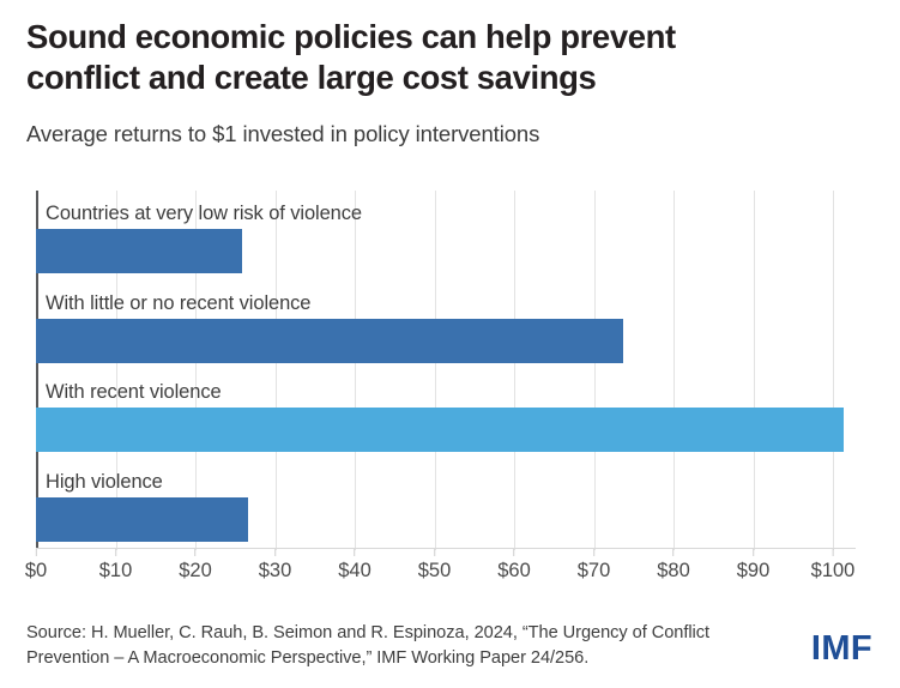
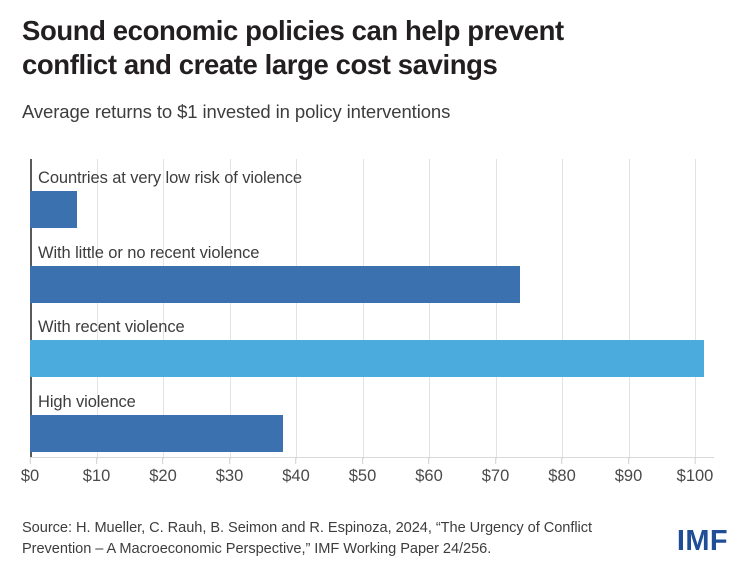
Countries at very low risk of violence: $26 -> $7
High violence: $27 -> $38
